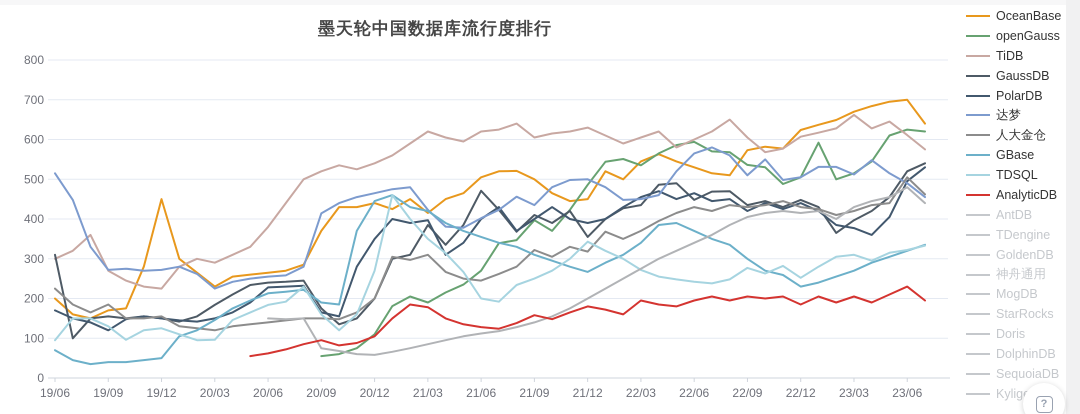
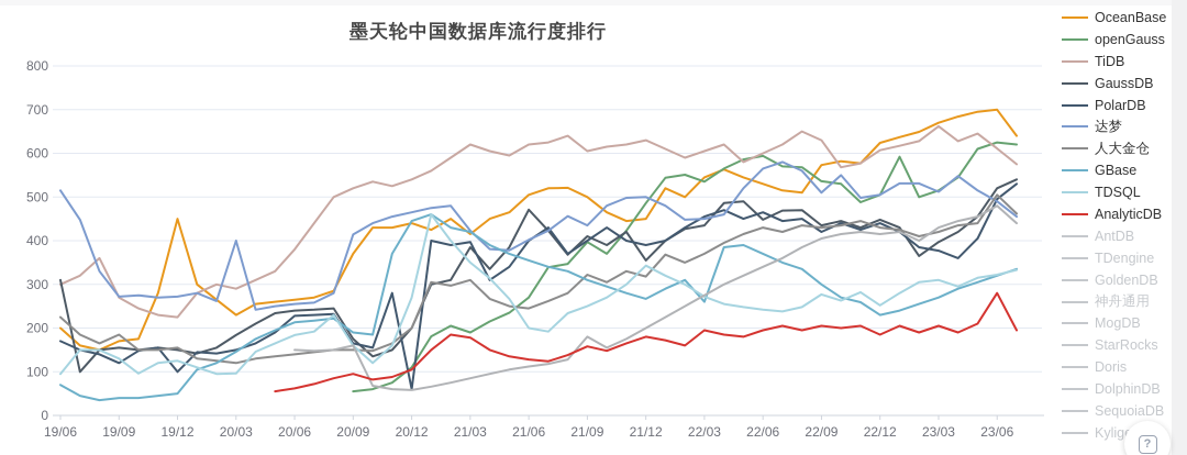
PolarDB/19/12: 150 -> 100
达梦/20/03: 220 -> 400
MogDB/20/09: 80 -> 160
PolarDB/20/12: 350 -> 60
MogDB/21/09: 140 -> 180
GBase/22/03: 340 -> 260
TiDB/22/09: 600 -> 630
AnalyticDB/23/06: 230 -> 280
